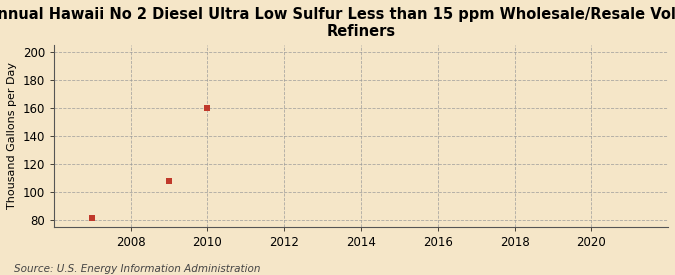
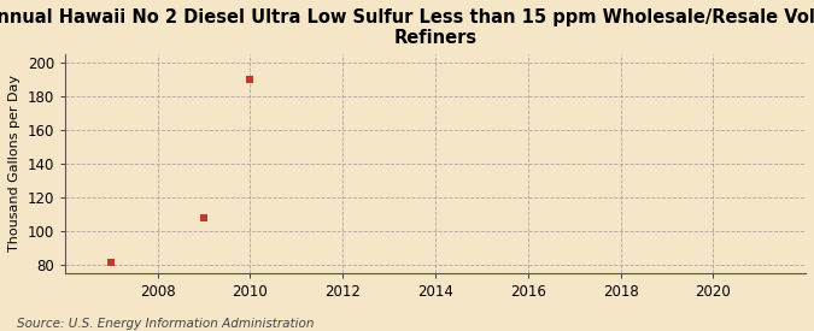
2010: 160 -> 190
